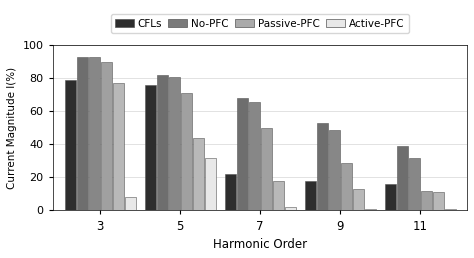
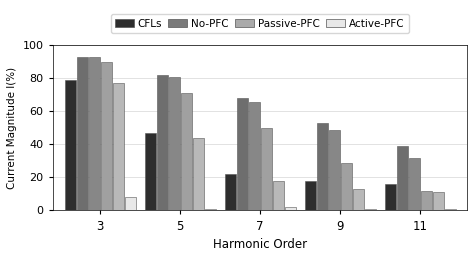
CFLs/5: 76 -> 47
Active-PFC/5: 32 -> 1
